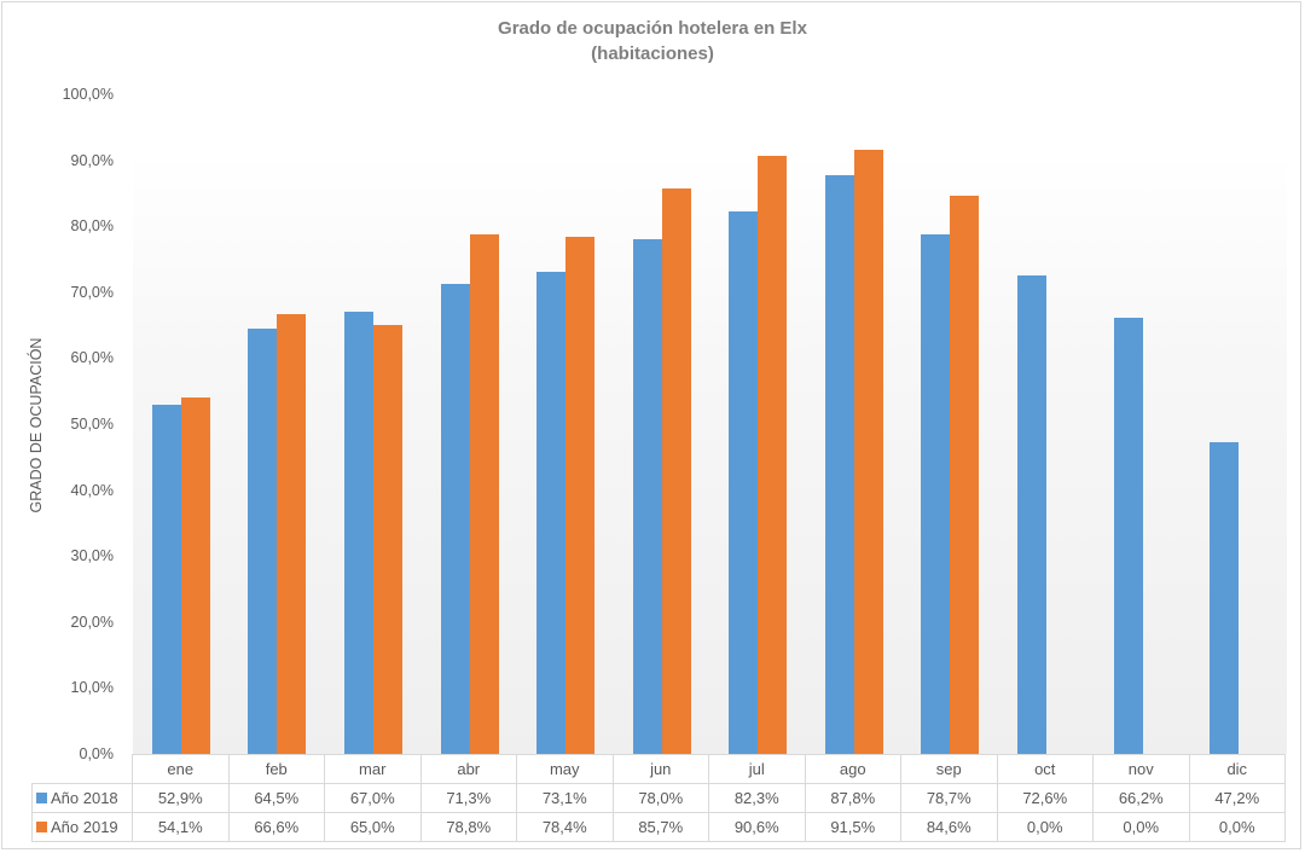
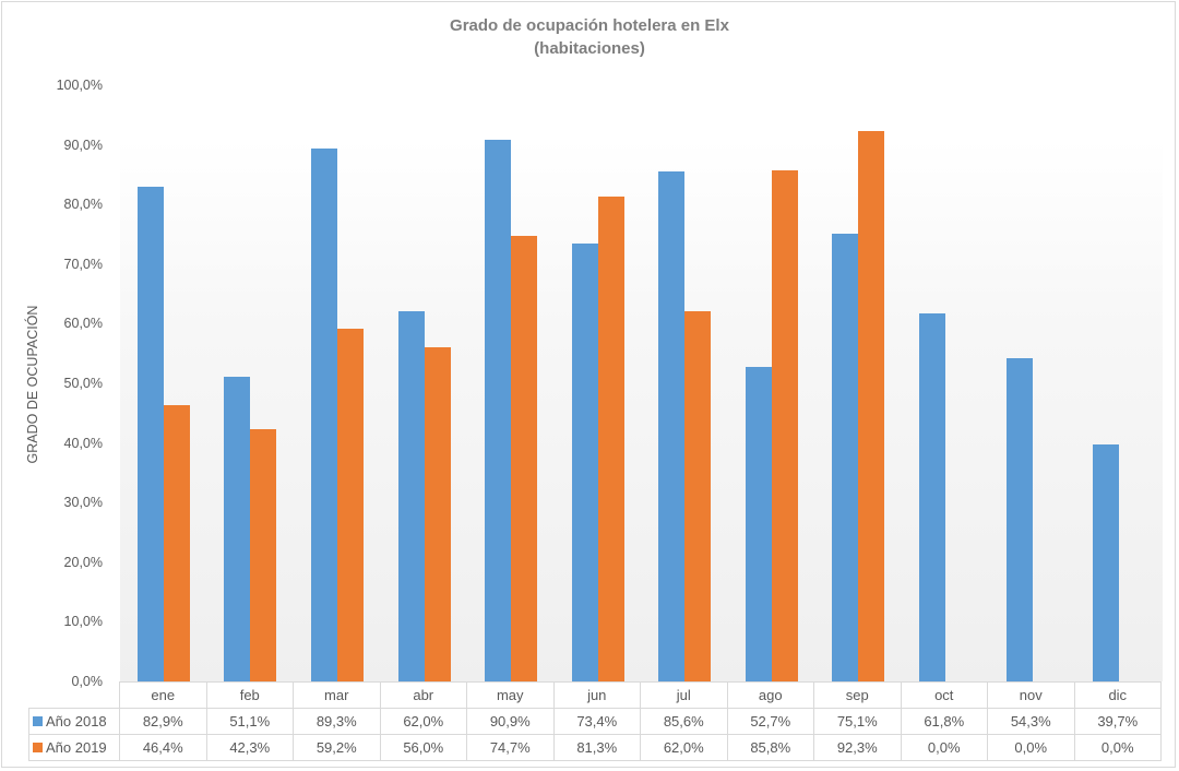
Año 2018/ene: 52,9% -> 82,9%
Año 2019/ene: 54,1% -> 46,4%
Año 2018/feb: 64,5% -> 51,1%
Año 2019/feb: 66,6% -> 42,3%
Año 2018/mar: 67,0% -> 89,3%
Año 2019/mar: 65,0% -> 59,2%
Año 2018/abr: 71,3% -> 62,0%
Año 2019/abr: 78,8% -> 56,0%
Año 2018/may: 73,1% -> 90,9%
Año 2019/may: 78,4% -> 74,7%
Año 2018/jun: 78,0% -> 73,4%
Año 2019/jun: 85,7% -> 81,3%
Año 2018/jul: 82,3% -> 85,6%
Año 2019/jul: 90,6% -> 62,0%
Año 2018/ago: 87,8% -> 52,7%
Año 2019/ago: 91,5% -> 85,8%
Año 2018/sep: 78,7% -> 75,1%
Año 2019/sep: 84,6% -> 92,3%
Año 2018/oct: 72,6% -> 61,8%
Año 2018/nov: 66,2% -> 54,3%
Año 2018/dic: 47,2% -> 39,7%
